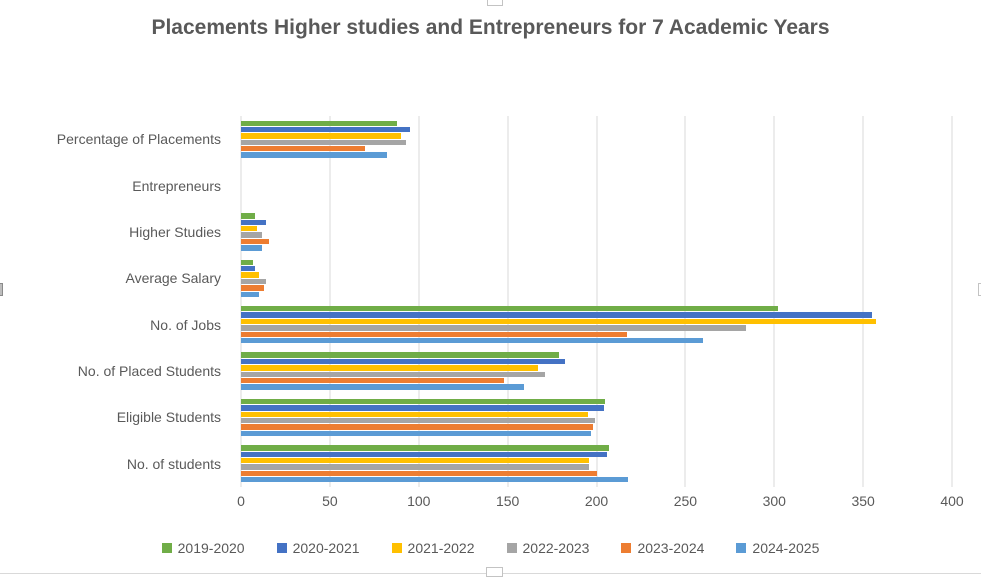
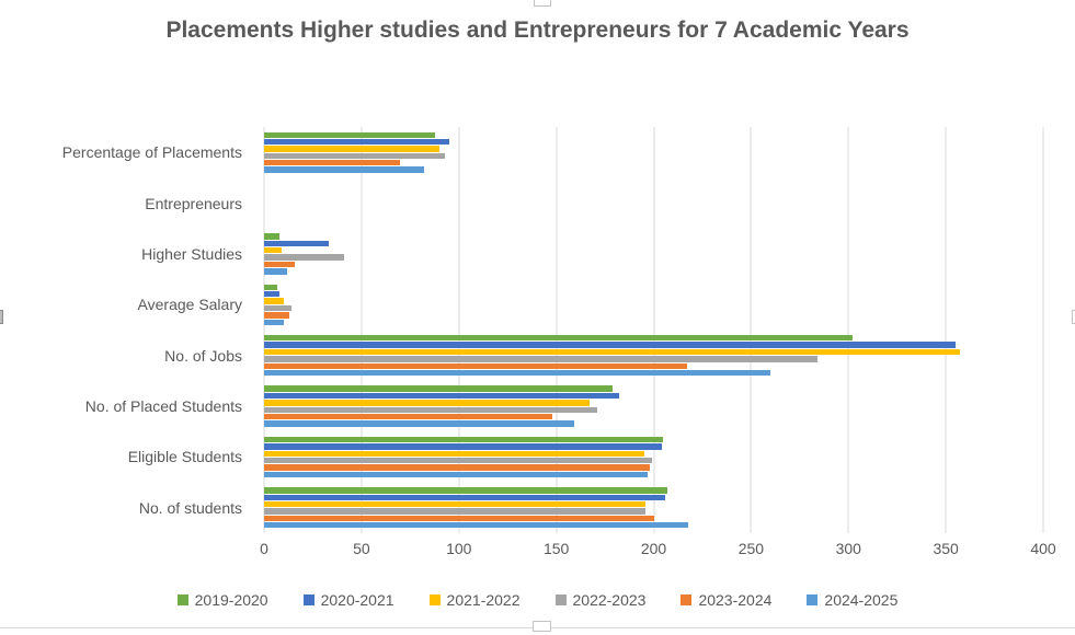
2020-2021/Higher Studies: 14 -> 33
2022-2023/Higher Studies: 12 -> 41
